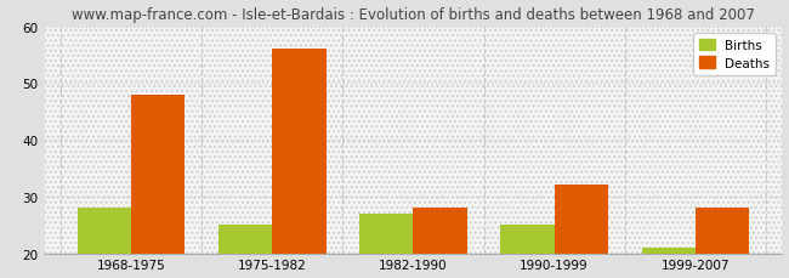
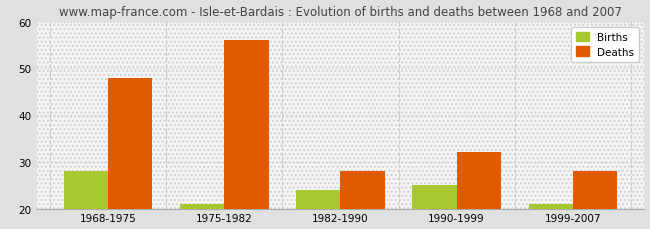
Births/1975-1982: 25 -> 21
Births/1982-1990: 27 -> 24
